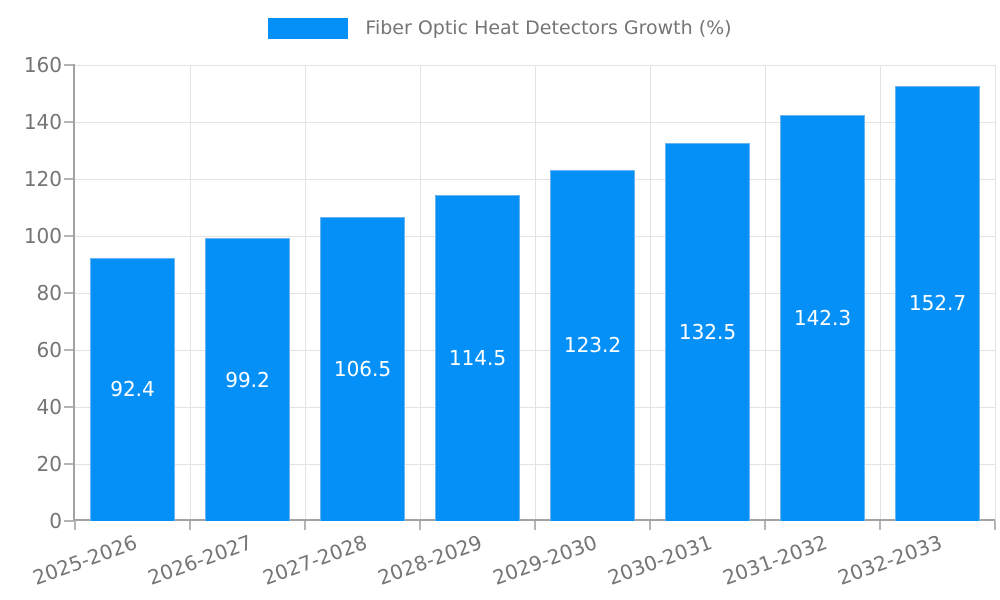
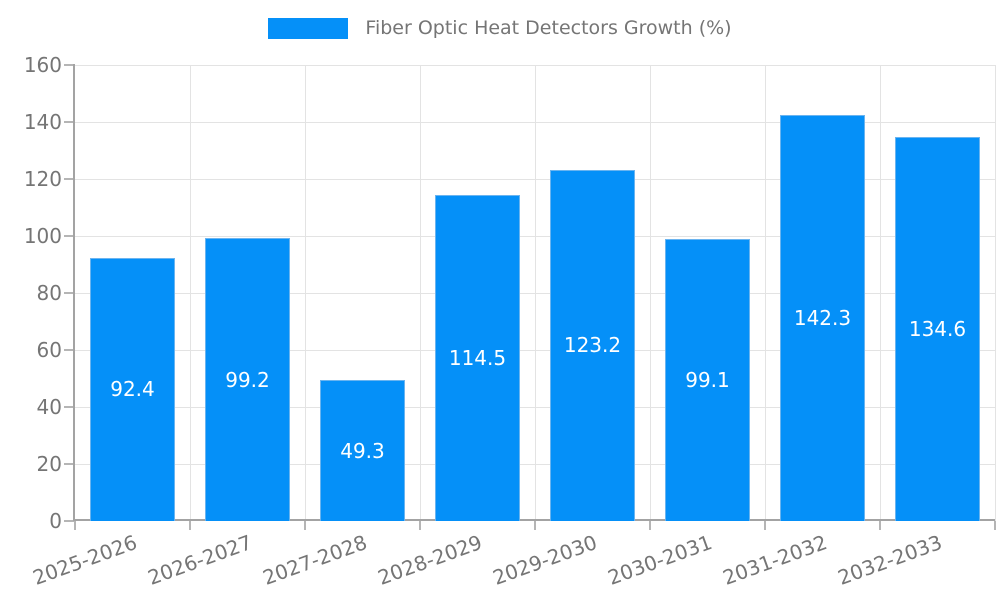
2027-2028: 106.5 -> 49.3
2030-2031: 132.5 -> 99.1
2032-2033: 152.7 -> 134.6
